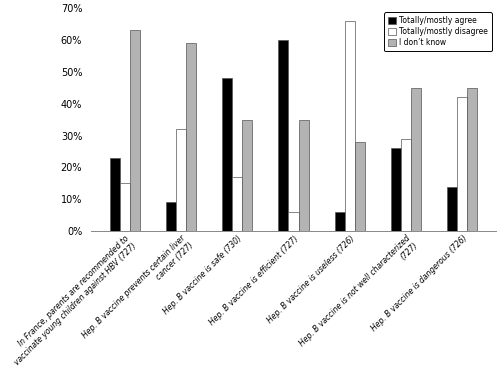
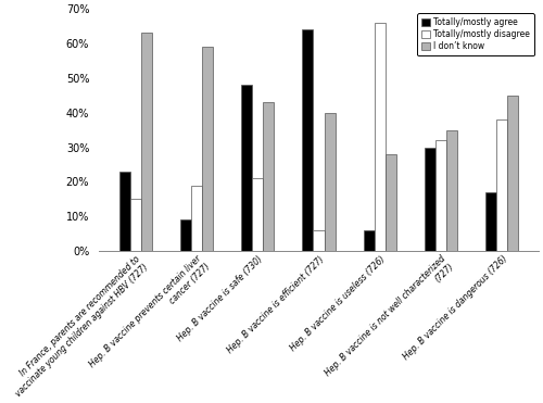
Totally/mostly disagree/Hep. B vaccine prevents certain liver cancer (727): 32% -> 19%
Totally/mostly disagree/Hep. B vaccine is safe (730): 17% -> 21%
I don’t know/Hep. B vaccine is safe (730): 35% -> 43%
Totally/mostly agree/Hep. B vaccine is efficient (727): 60% -> 64%
I don’t know/Hep. B vaccine is efficient (727): 35% -> 40%
Totally/mostly agree/Hep. B vaccine is not well characterized (727): 26% -> 30%
Totally/mostly disagree/Hep. B vaccine is not well characterized (727): 29% -> 32%
I don’t know/Hep. B vaccine is not well characterized (727): 45% -> 35%
Totally/mostly agree/Hep. B vaccine is dangerous (726): 14% -> 17%
Totally/mostly disagree/Hep. B vaccine is dangerous (726): 42% -> 38%
